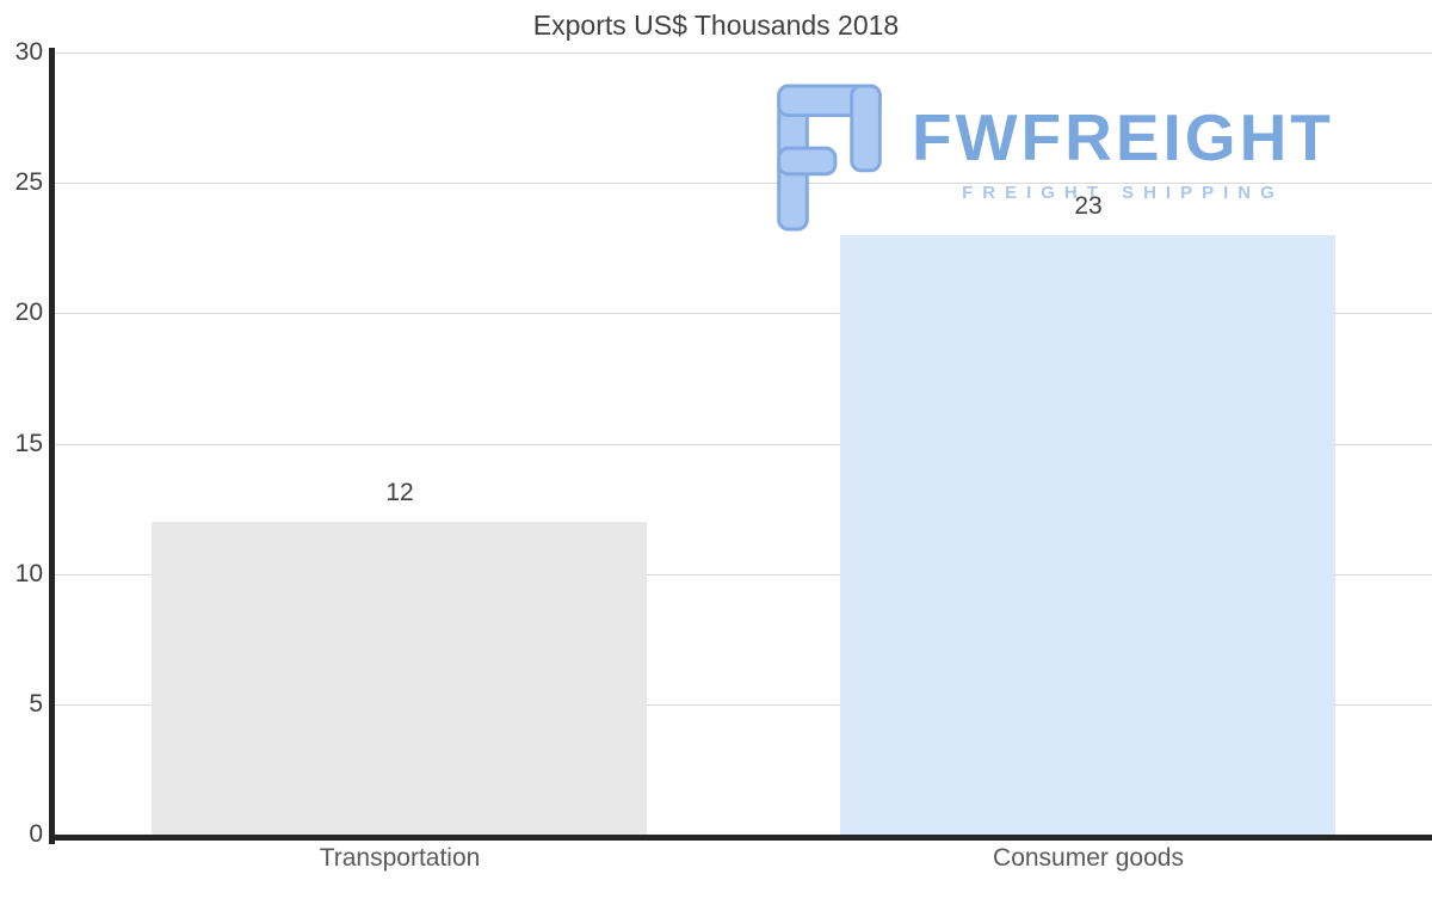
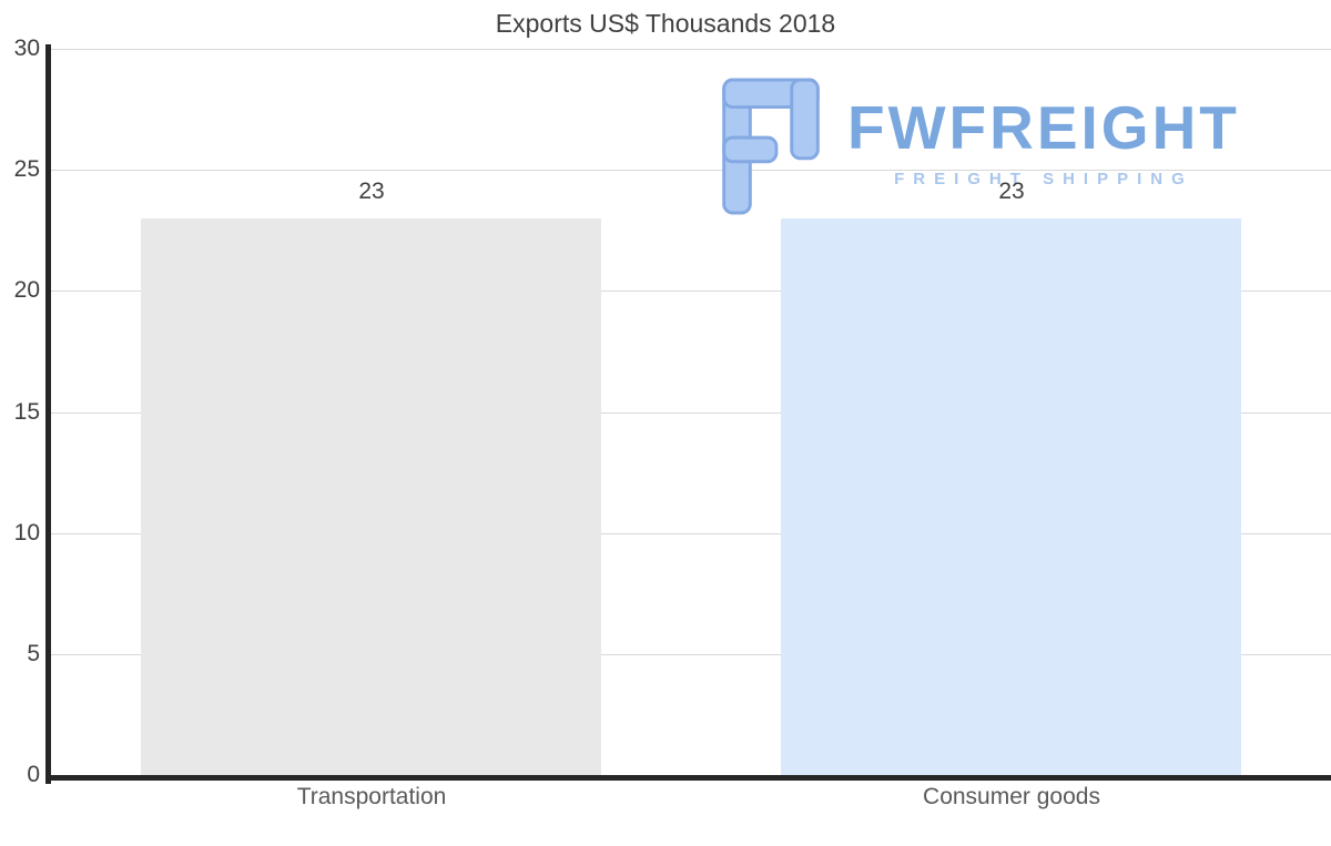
Transportation: 12 -> 23
